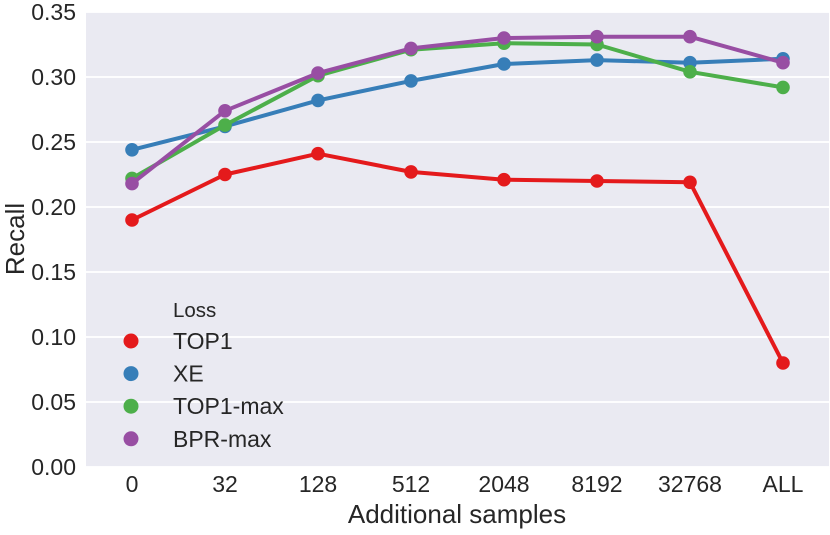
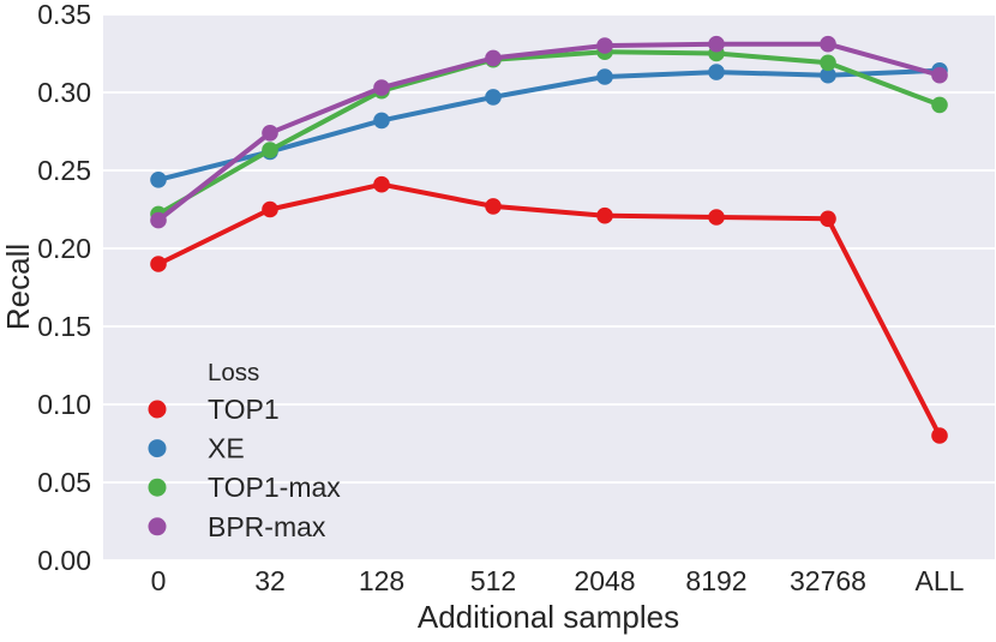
TOP1-max/32768: 0.304 -> 0.319
